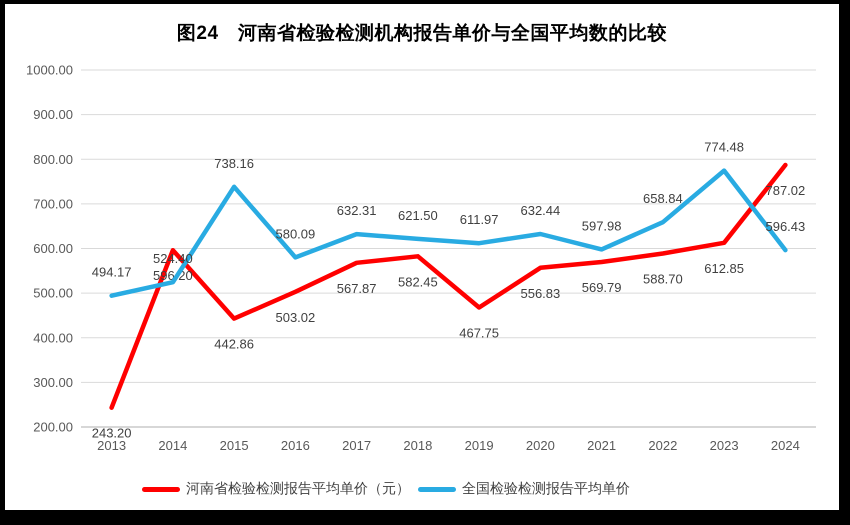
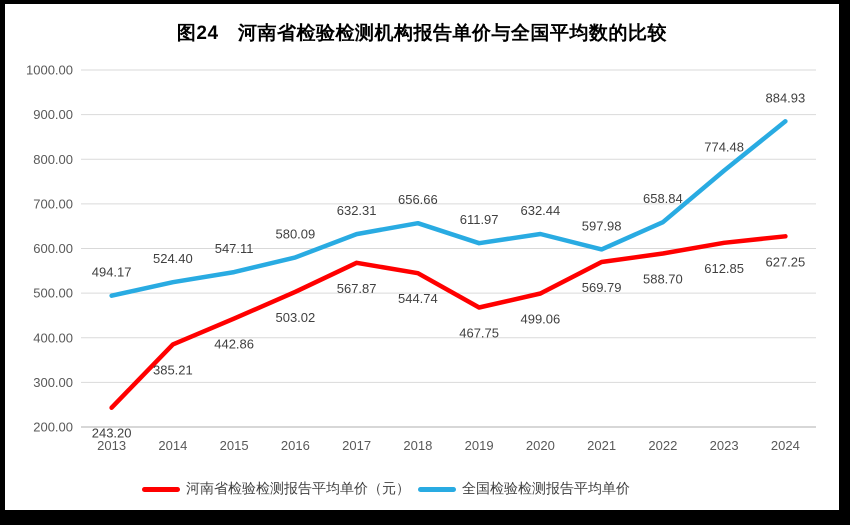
河南省检验检测报告平均单价（元）/2014: 596.20 -> 385.21
全国检验检测报告平均单价/2015: 738.16 -> 547.11
河南省检验检测报告平均单价（元）/2018: 582.45 -> 544.74
全国检验检测报告平均单价/2018: 621.50 -> 656.66
河南省检验检测报告平均单价（元）/2020: 556.83 -> 499.06
河南省检验检测报告平均单价（元）/2024: 787.02 -> 627.25
全国检验检测报告平均单价/2024: 596.43 -> 884.93
